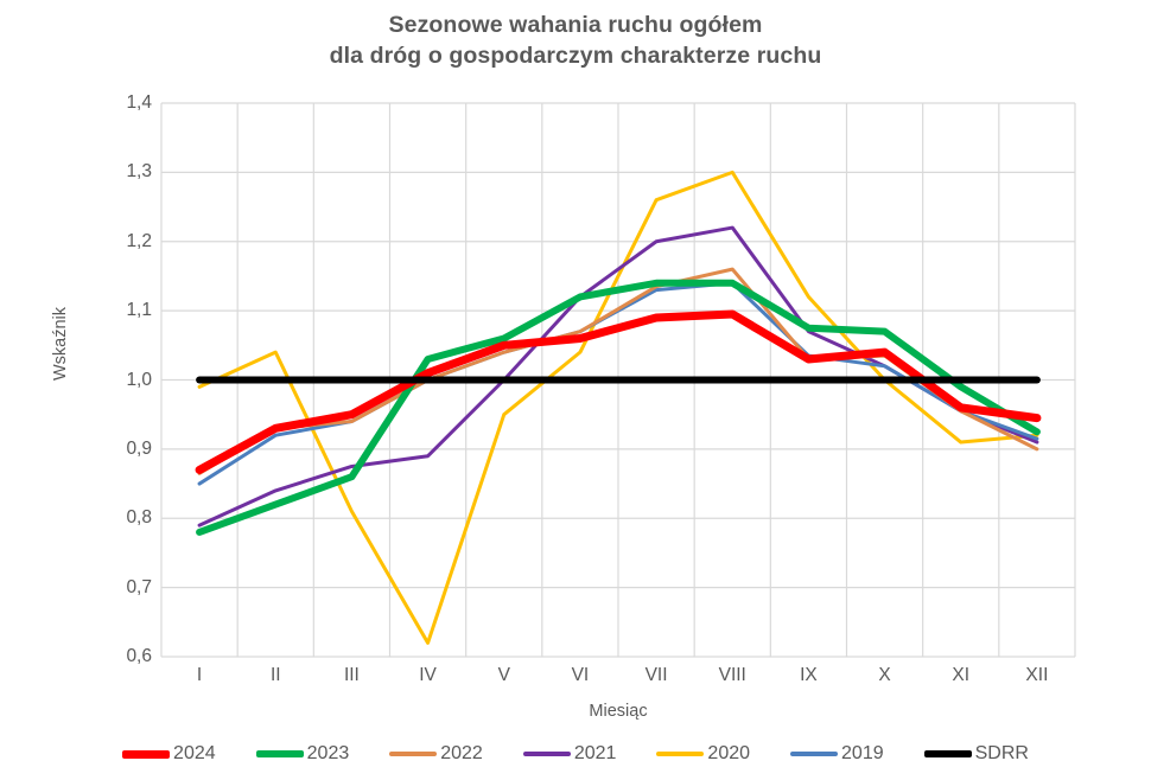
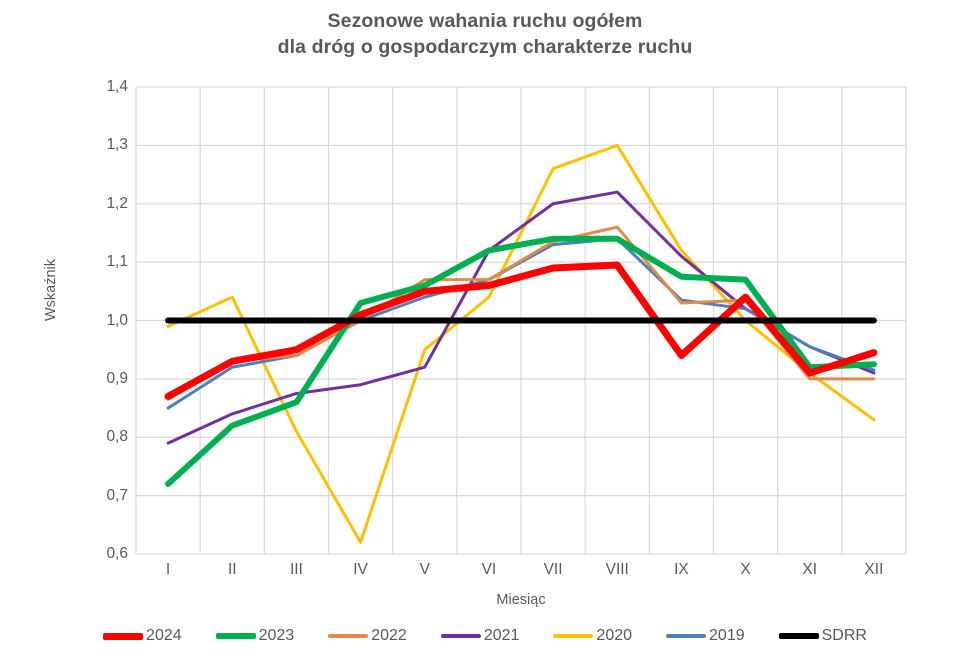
2023/I: 0,78 -> 0,72
2022/V: 1,04 -> 1,07
2021/V: 1,00 -> 0,92
2024/IX: 1,03 -> 0,94
2021/IX: 1,07 -> 1,11
2024/XI: 0,96 -> 0,91
2023/XI: 0,99 -> 0,92
2022/XI: 0,95 -> 0,90
2020/XII: 0,92 -> 0,83
